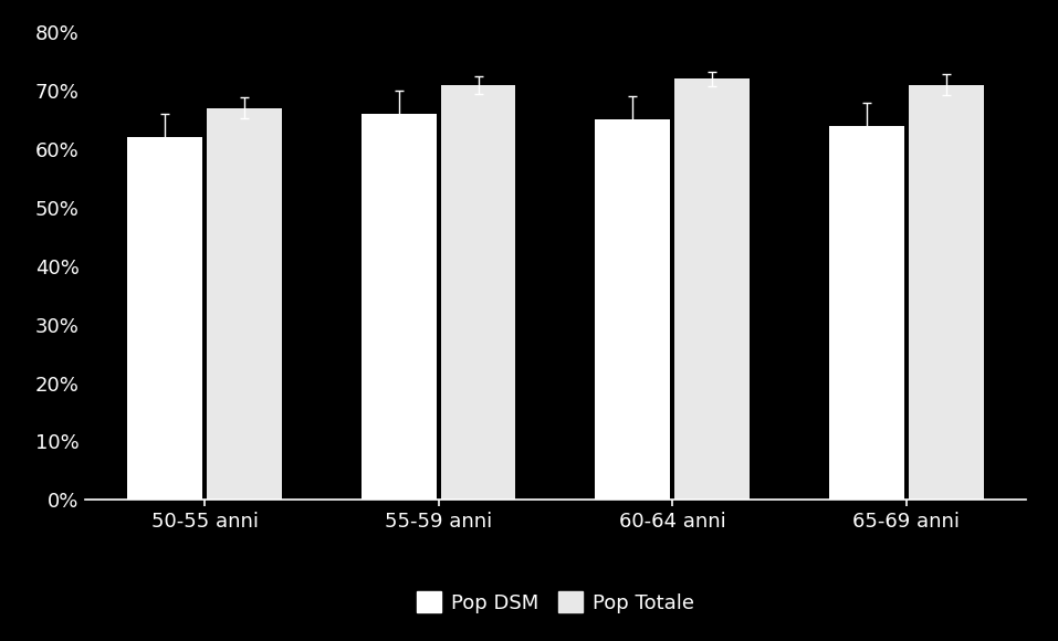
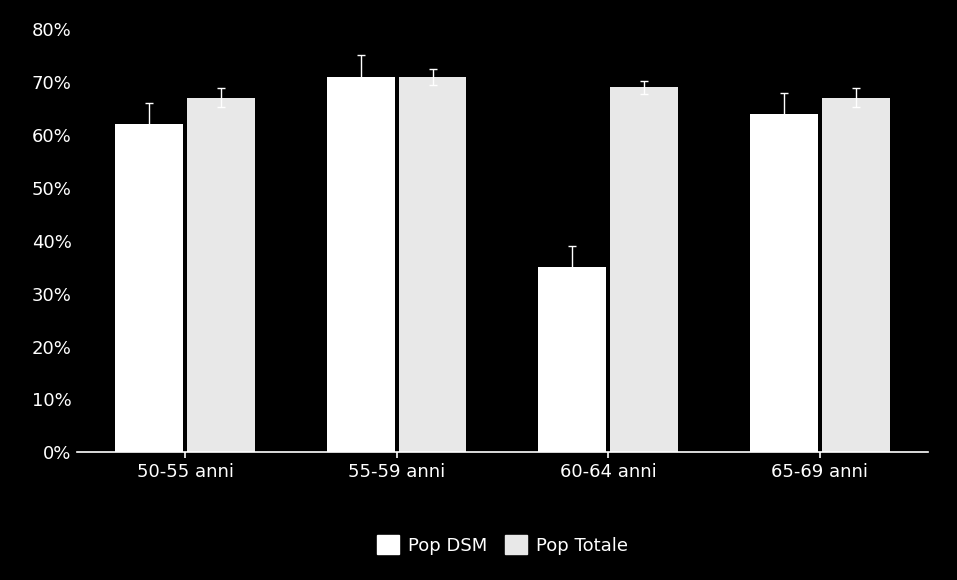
Pop DSM/55-59 anni: 66% -> 71%
Pop DSM/60-64 anni: 65% -> 35%
Pop Totale/60-64 anni: 72% -> 69%
Pop Totale/65-69 anni: 71% -> 67%
